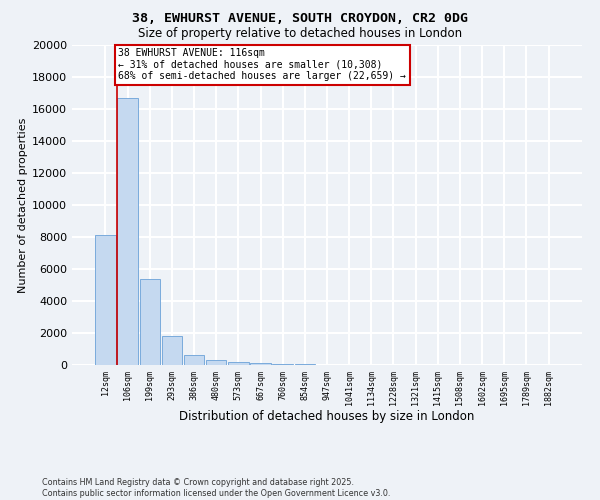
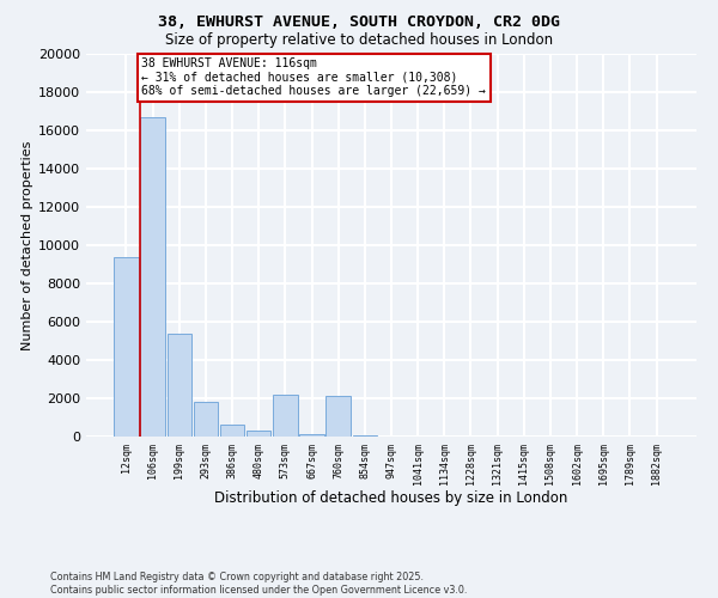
12sqm: 8100 -> 9400
573sqm: 200 -> 2200
760sqm: 100 -> 2100
